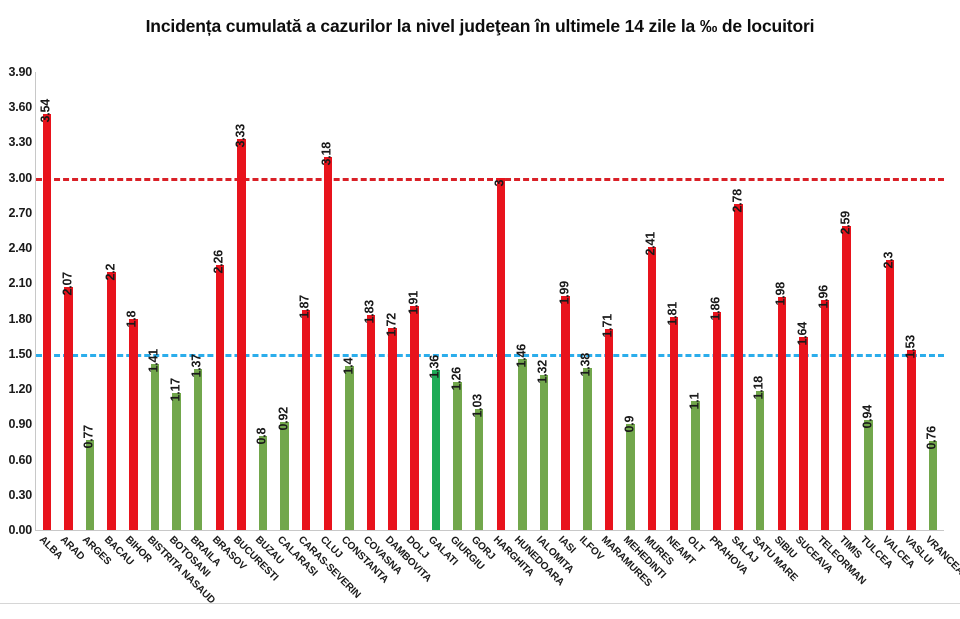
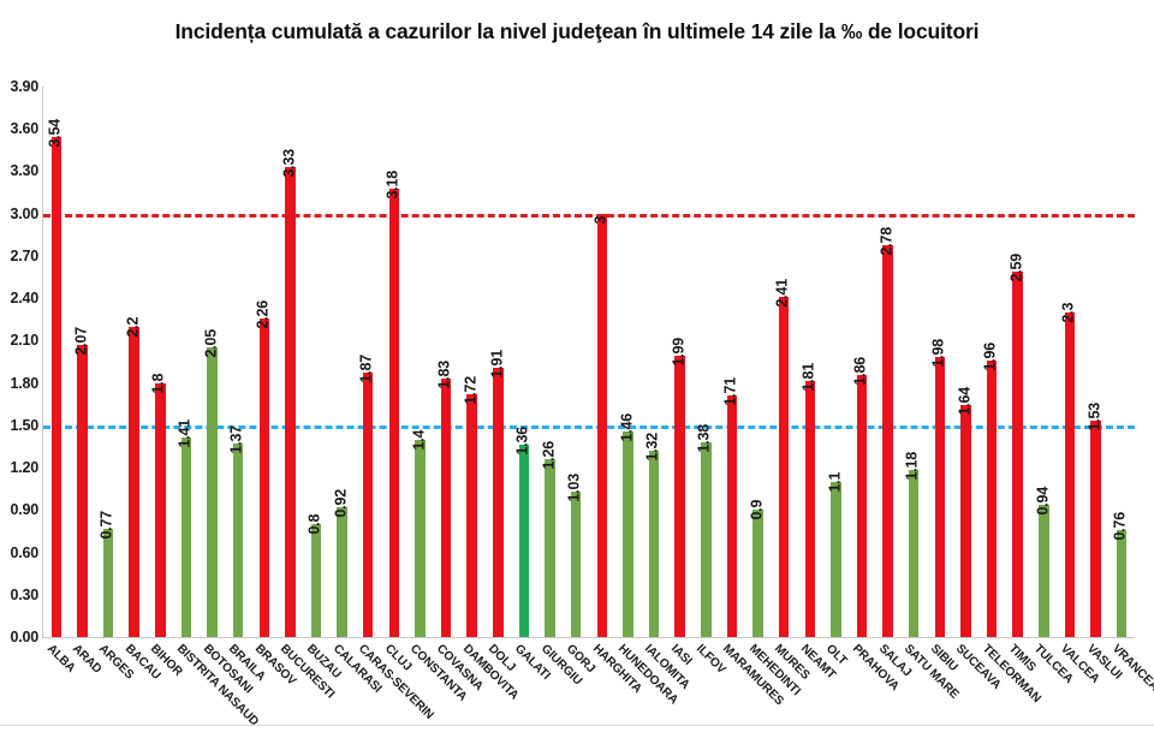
BOTOSANI: 1.17 -> 2.05
